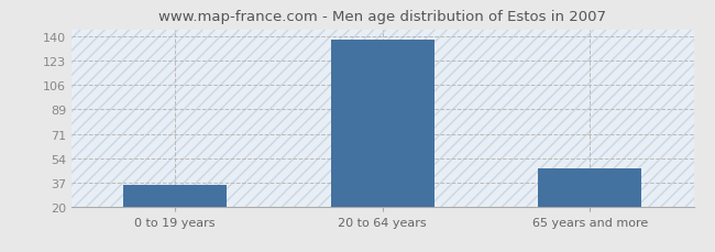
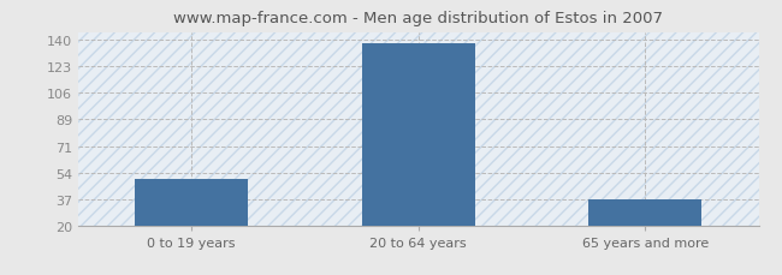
0 to 19 years: 35 -> 50
65 years and more: 47 -> 37
